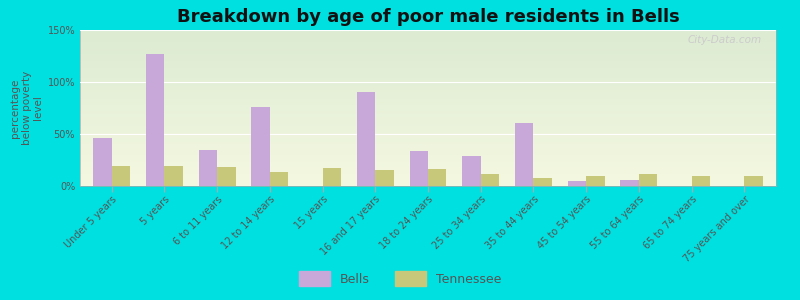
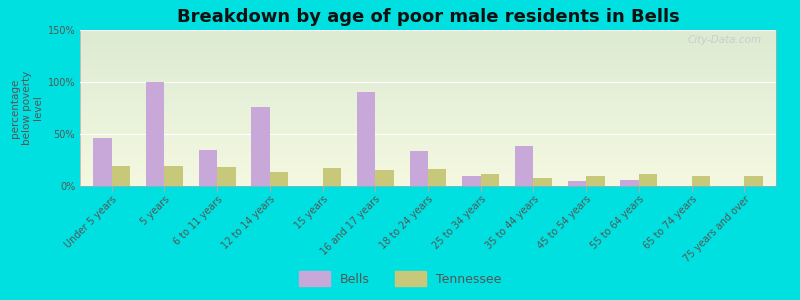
Bells/5 years: 127% -> 100%
Bells/25 to 34 years: 29% -> 10%
Bells/35 to 44 years: 61% -> 38%
